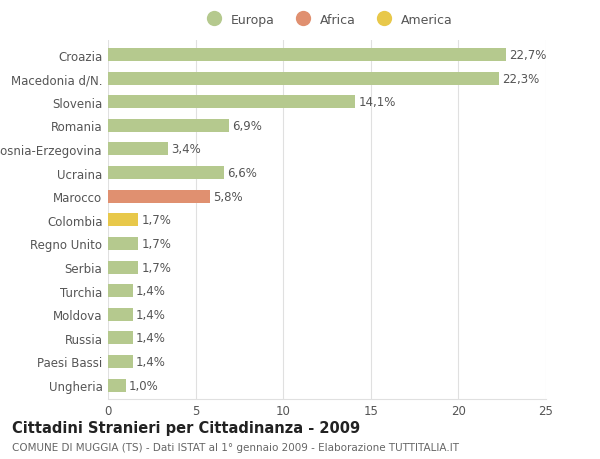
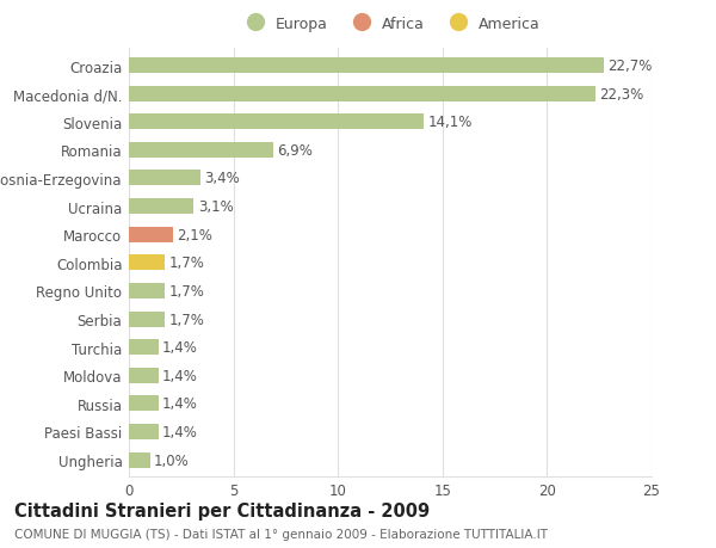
Ucraina: 6,6% -> 3,1%
Marocco: 5,8% -> 2,1%
